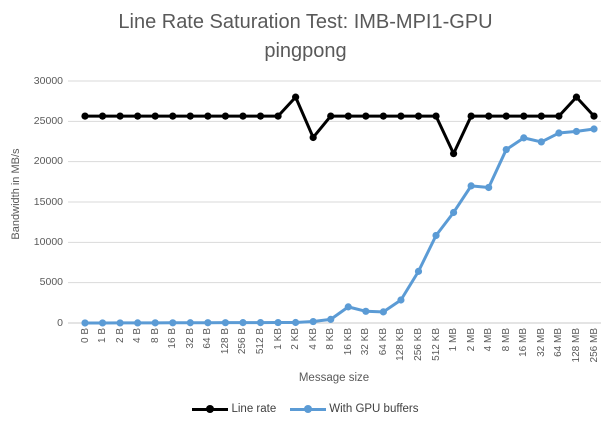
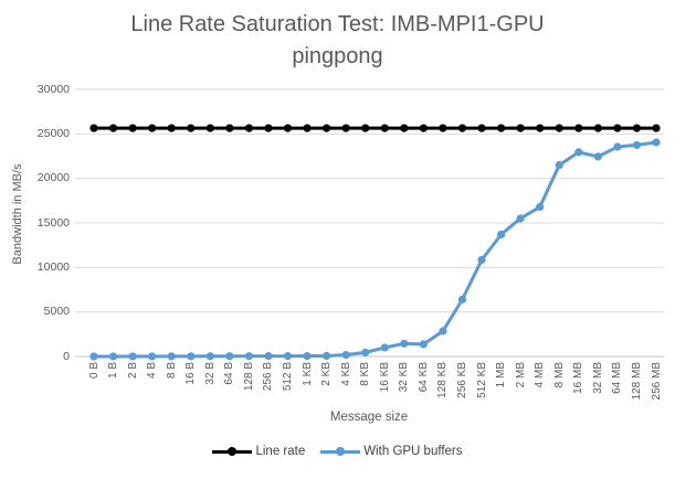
Line rate/2 KB: 28000 -> 26000
Line rate/4 KB: 23000 -> 26000
With GPU buffers/16 KB: 2000 -> 1000
Line rate/1 MB: 21000 -> 26000
With GPU buffers/2 MB: 17000 -> 16000
Line rate/128 MB: 28000 -> 26000
